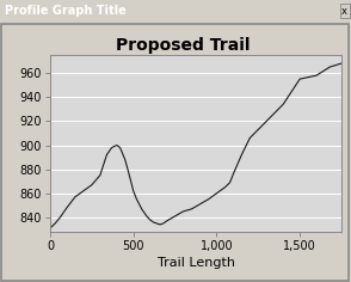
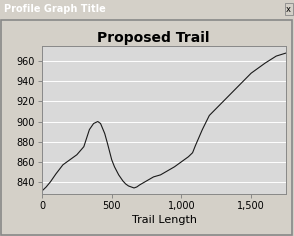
1,500: 955 -> 948
